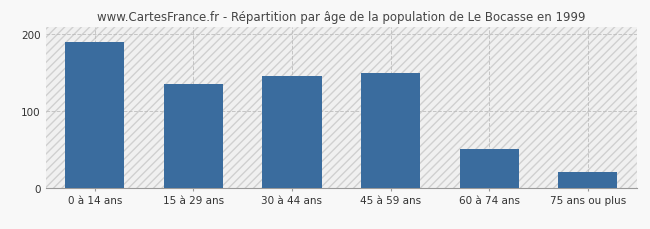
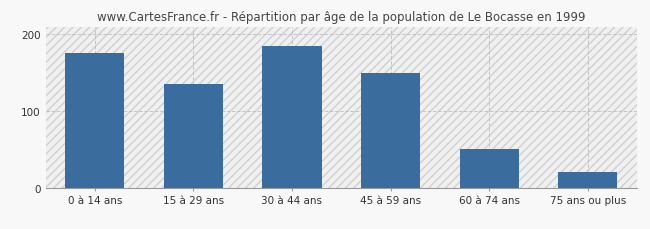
0 à 14 ans: 190 -> 175
30 à 44 ans: 146 -> 185
